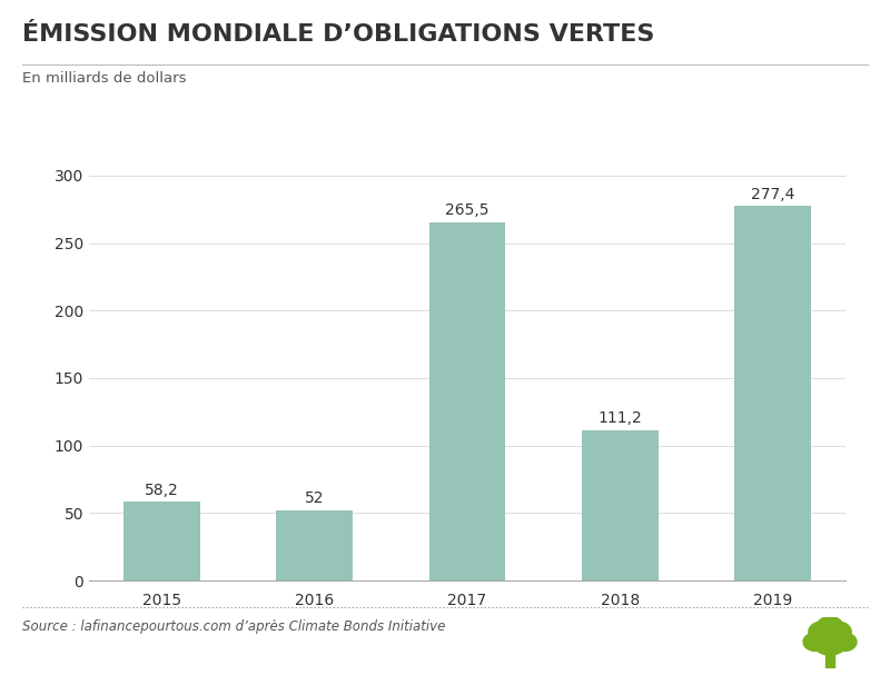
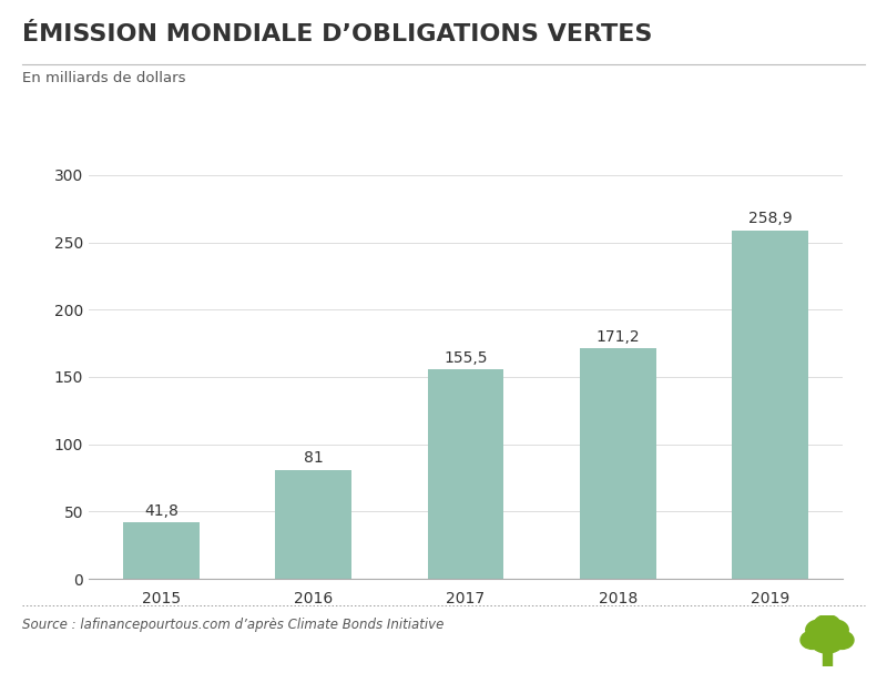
2015: 58,2 -> 41,8
2016: 52 -> 81
2017: 265,5 -> 155,5
2018: 111,2 -> 171,2
2019: 277,4 -> 258,9
